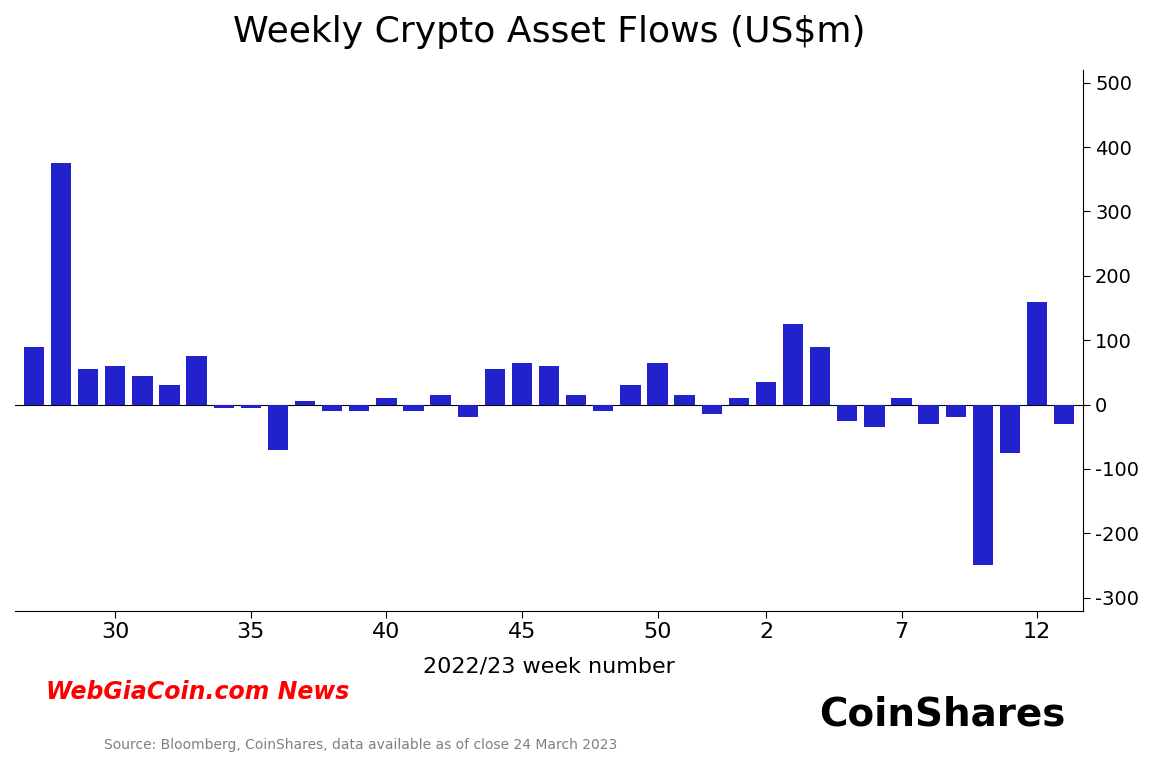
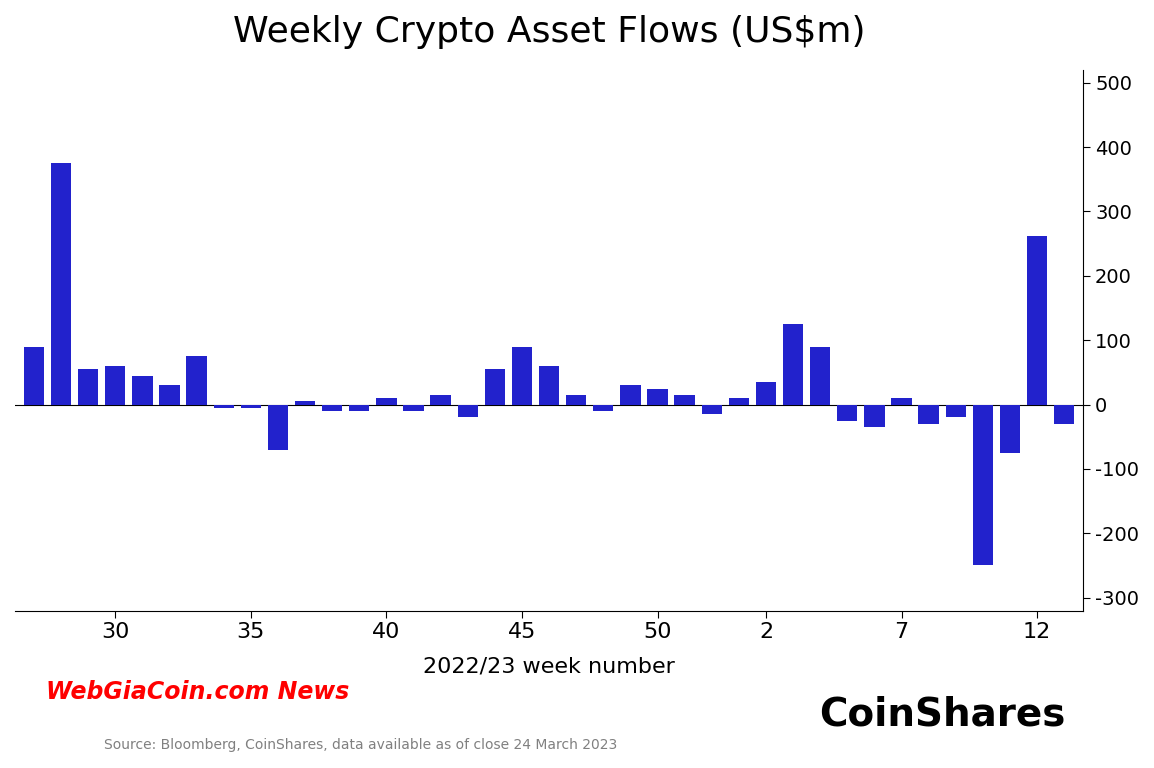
45: 65 -> 90
50: 65 -> 24
12: 160 -> 262
